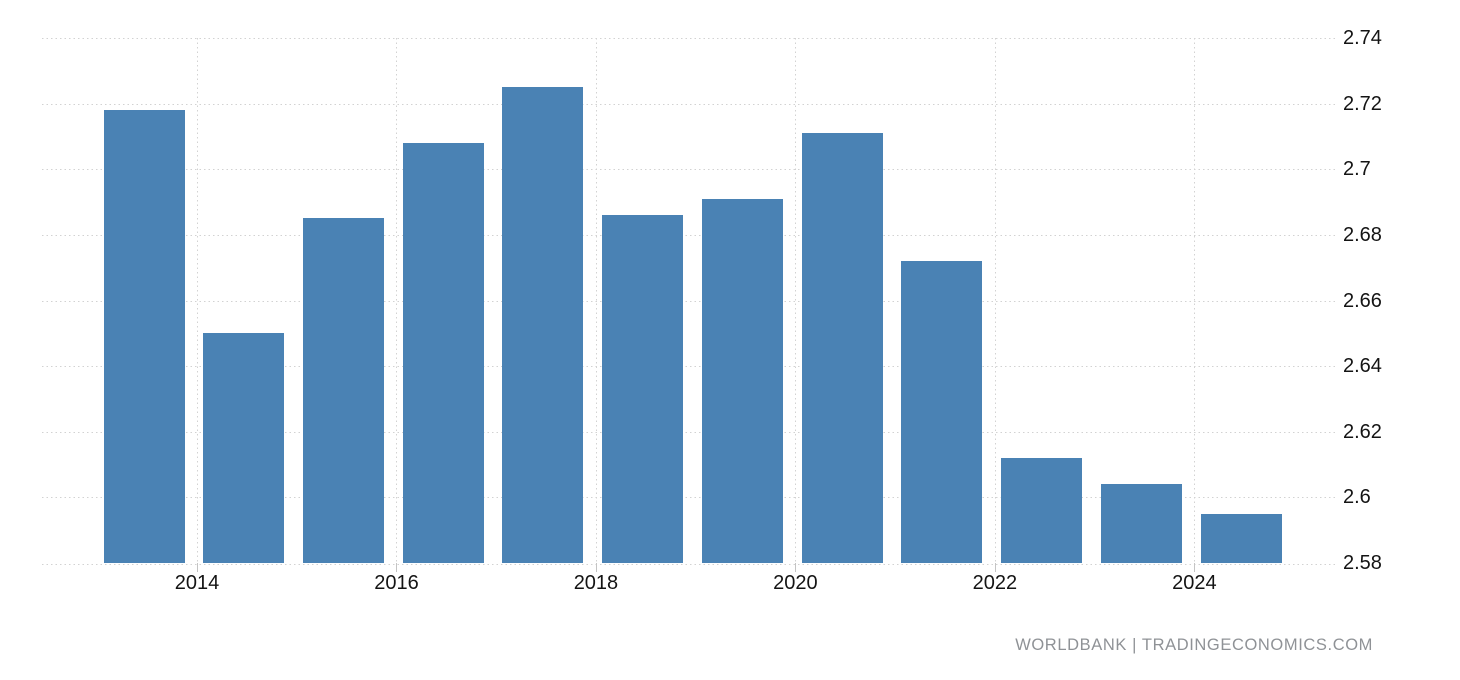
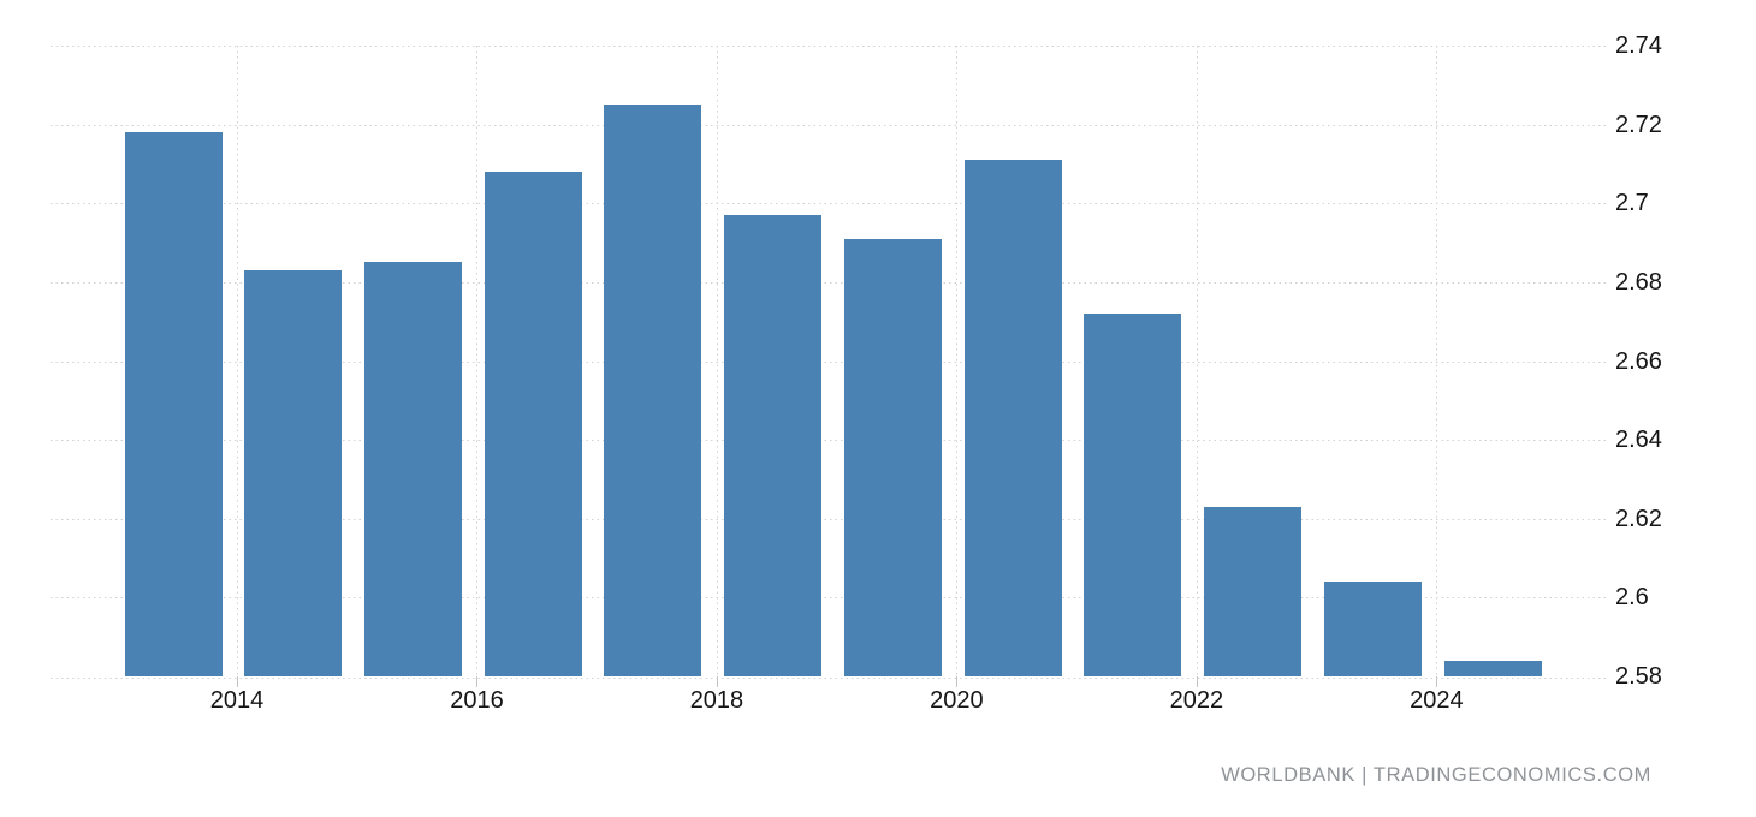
2014: 2.650 -> 2.683
2018: 2.686 -> 2.697
2022: 2.612 -> 2.623
2024: 2.595 -> 2.584
